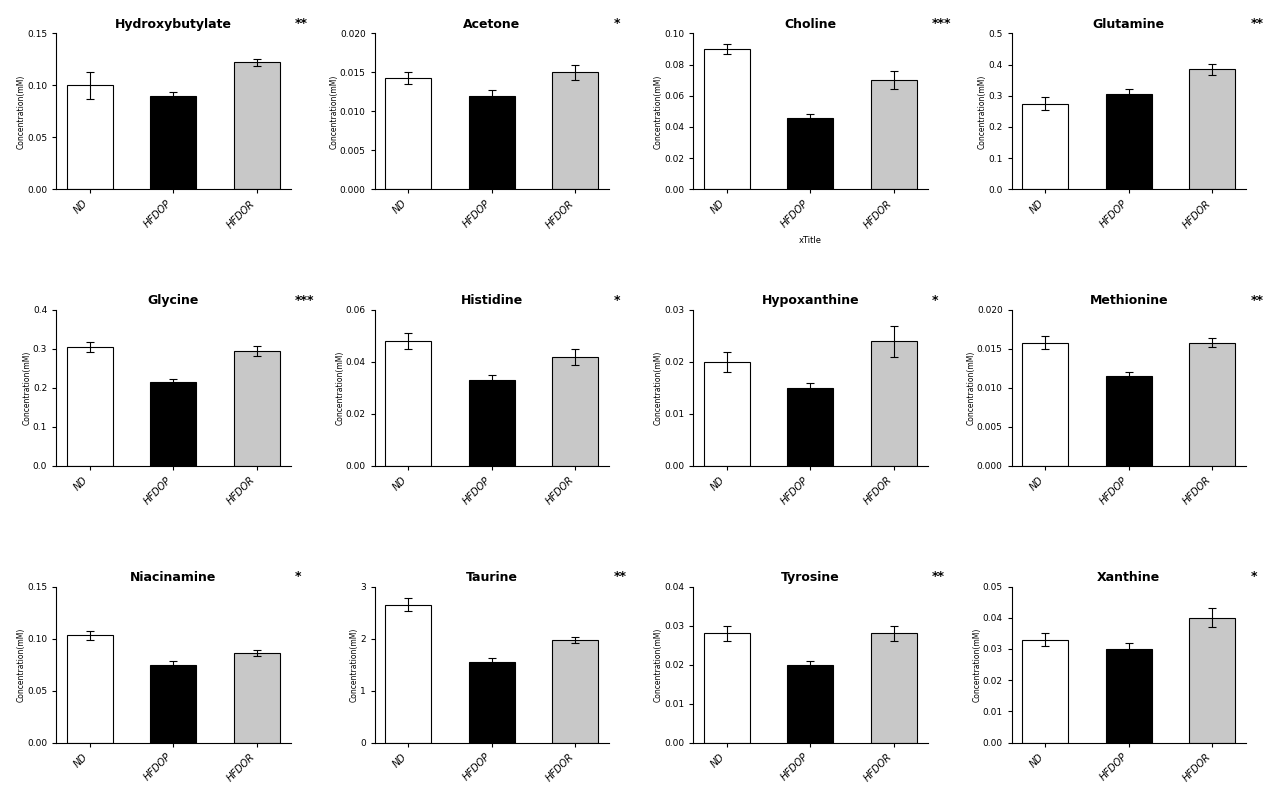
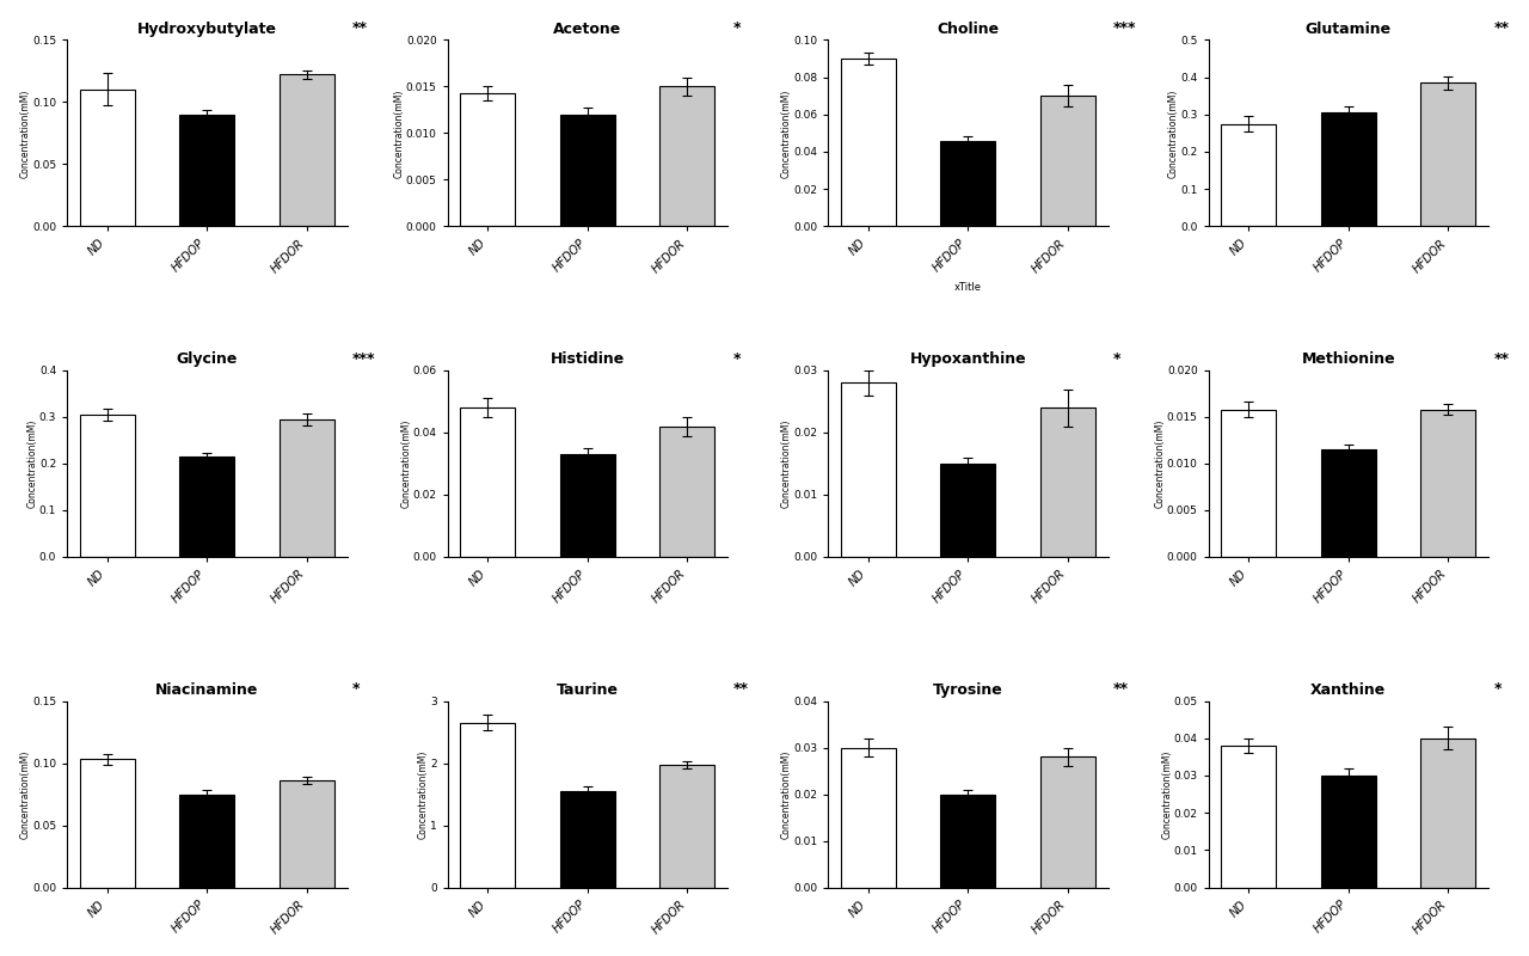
Hydroxybutylate/ND: 0.100 -> 0.110
Hypoxanthine/ND: 0.020 -> 0.028
Tyrosine/ND: 0.028 -> 0.030
Xanthine/ND: 0.033 -> 0.038
